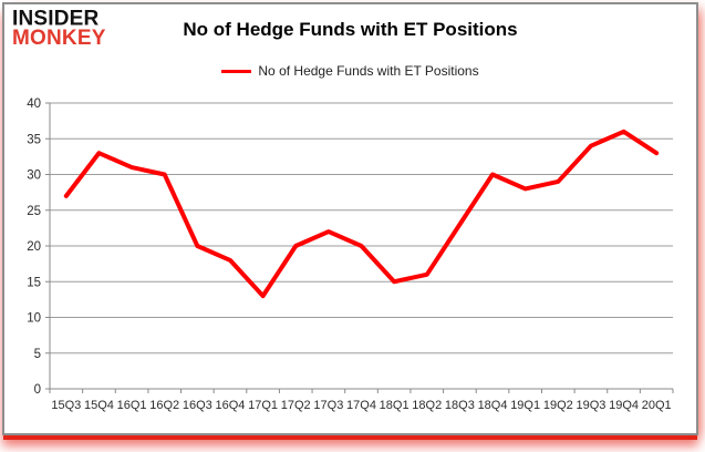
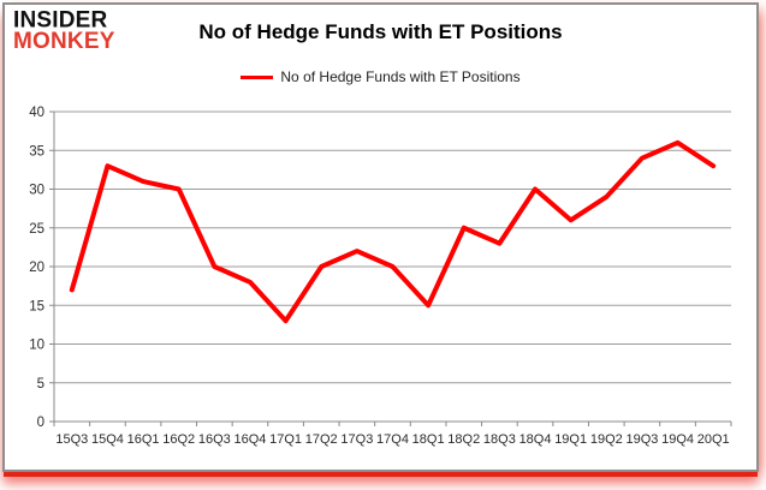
15Q3: 27 -> 17
18Q2: 16 -> 25
19Q1: 28 -> 26
